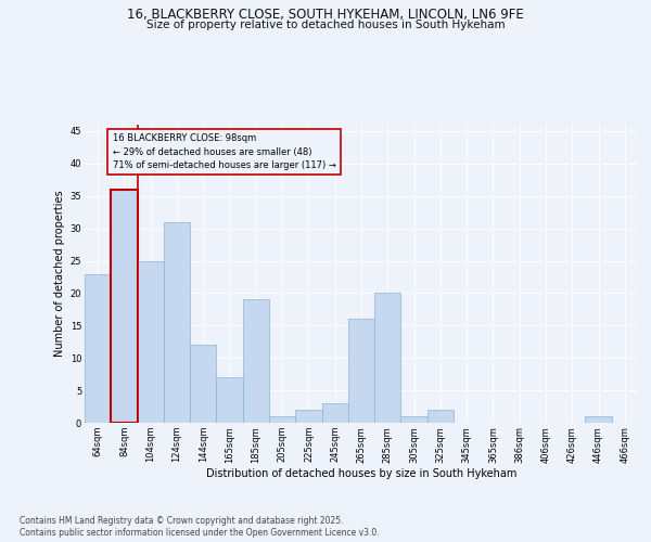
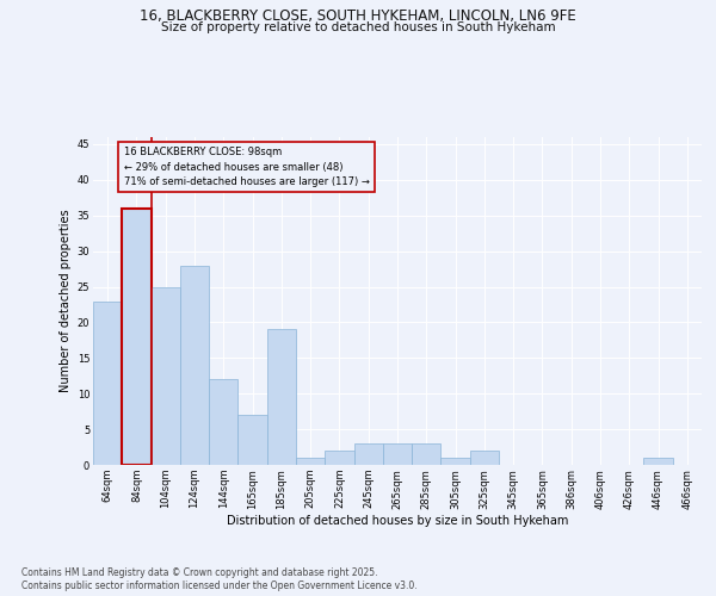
124sqm: 31 -> 28
265sqm: 16 -> 3
285sqm: 20 -> 3
